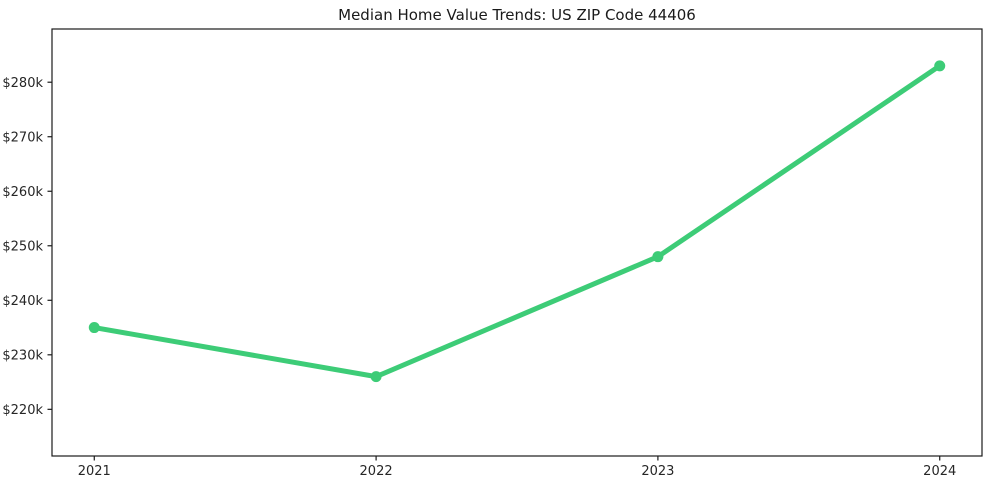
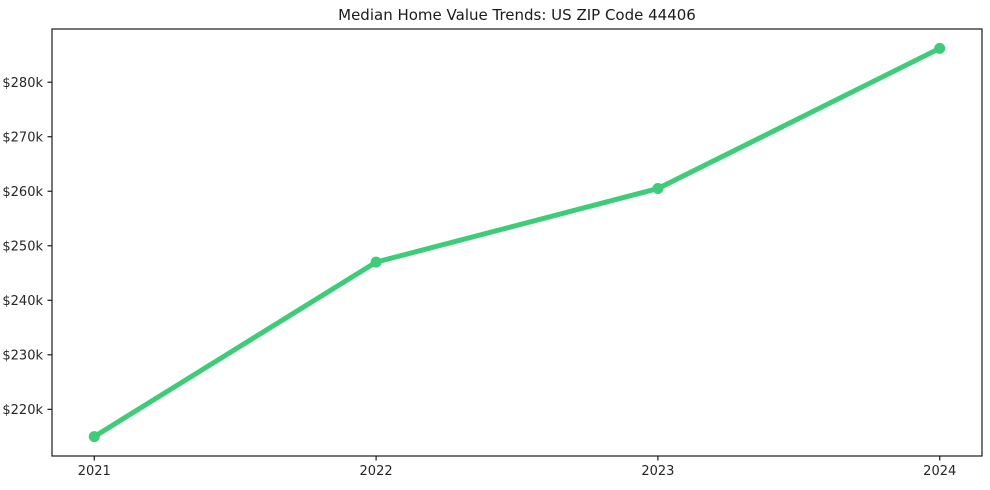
2021: $235k -> $215k
2022: $226k -> $247k
2023: $248k -> $260k
2024: $283k -> $286k
